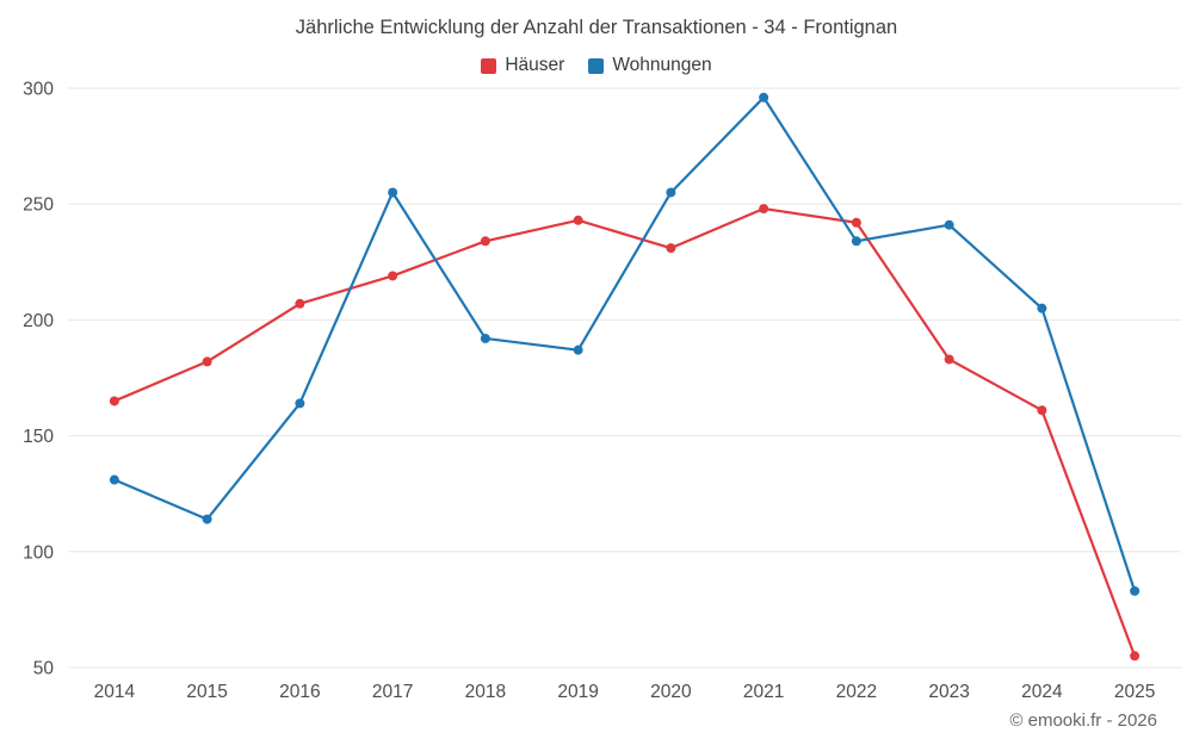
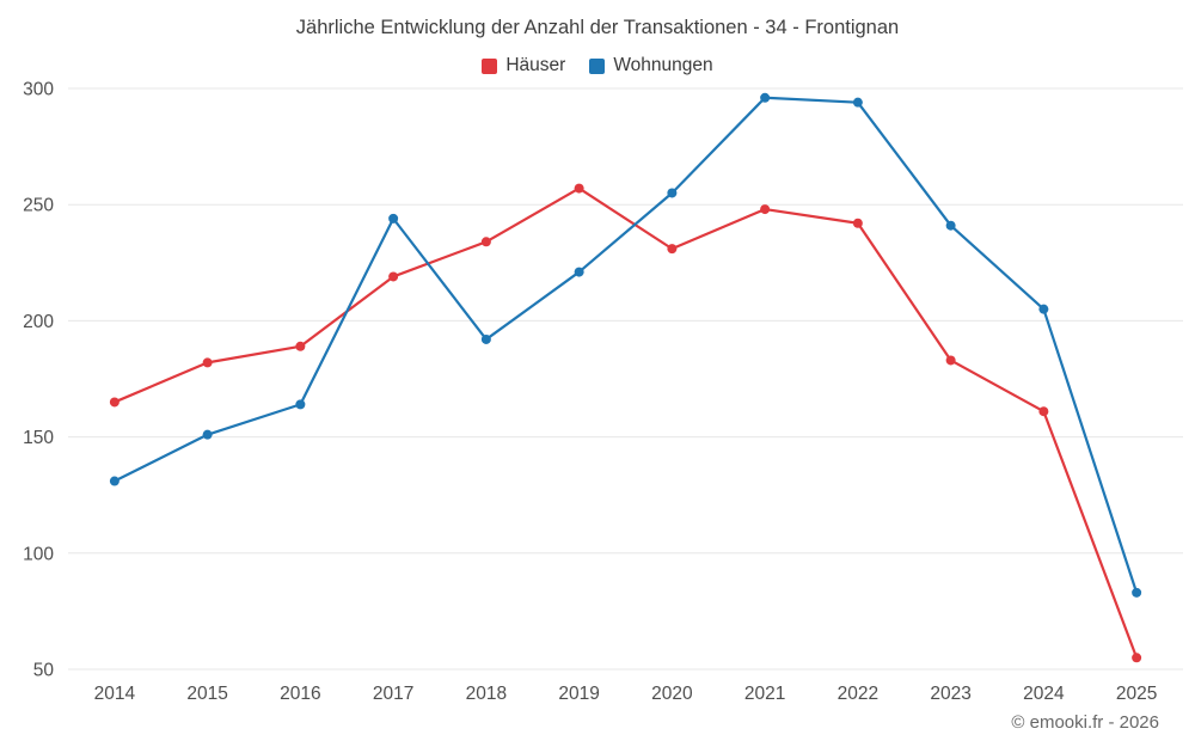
Wohnungen/2015: 114 -> 151
Häuser/2016: 207 -> 189
Wohnungen/2017: 255 -> 244
Häuser/2019: 243 -> 257
Wohnungen/2019: 187 -> 221
Wohnungen/2022: 234 -> 294
